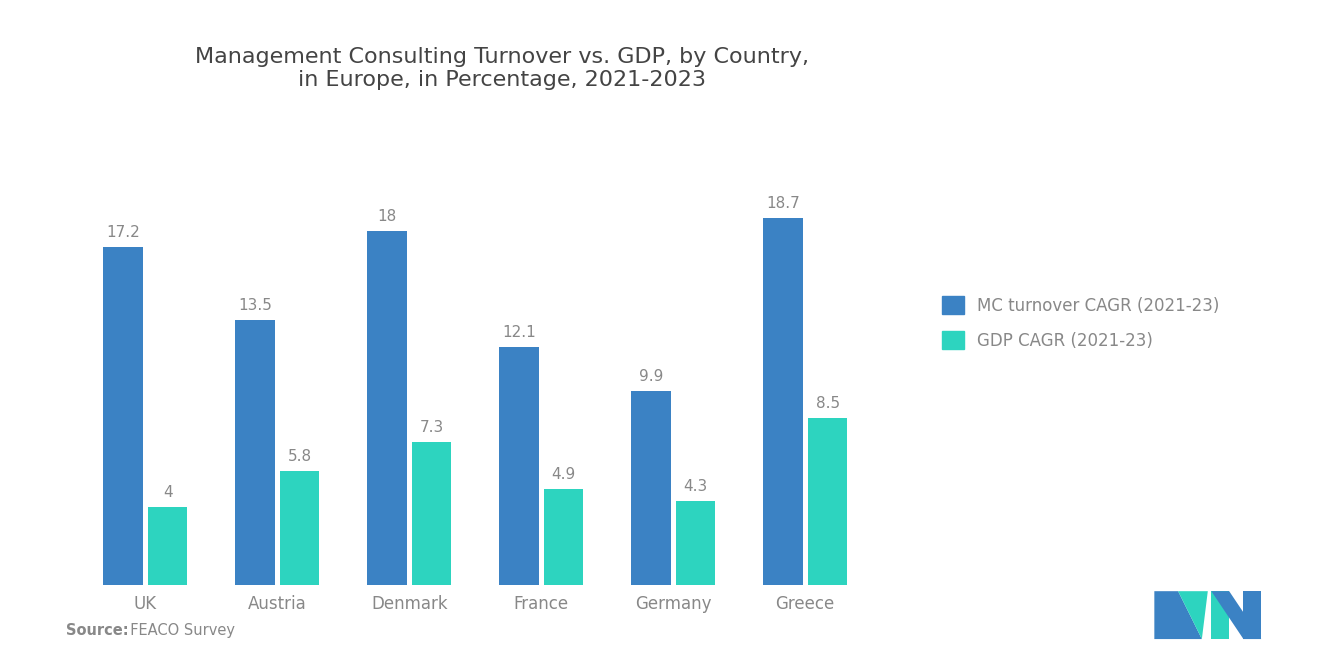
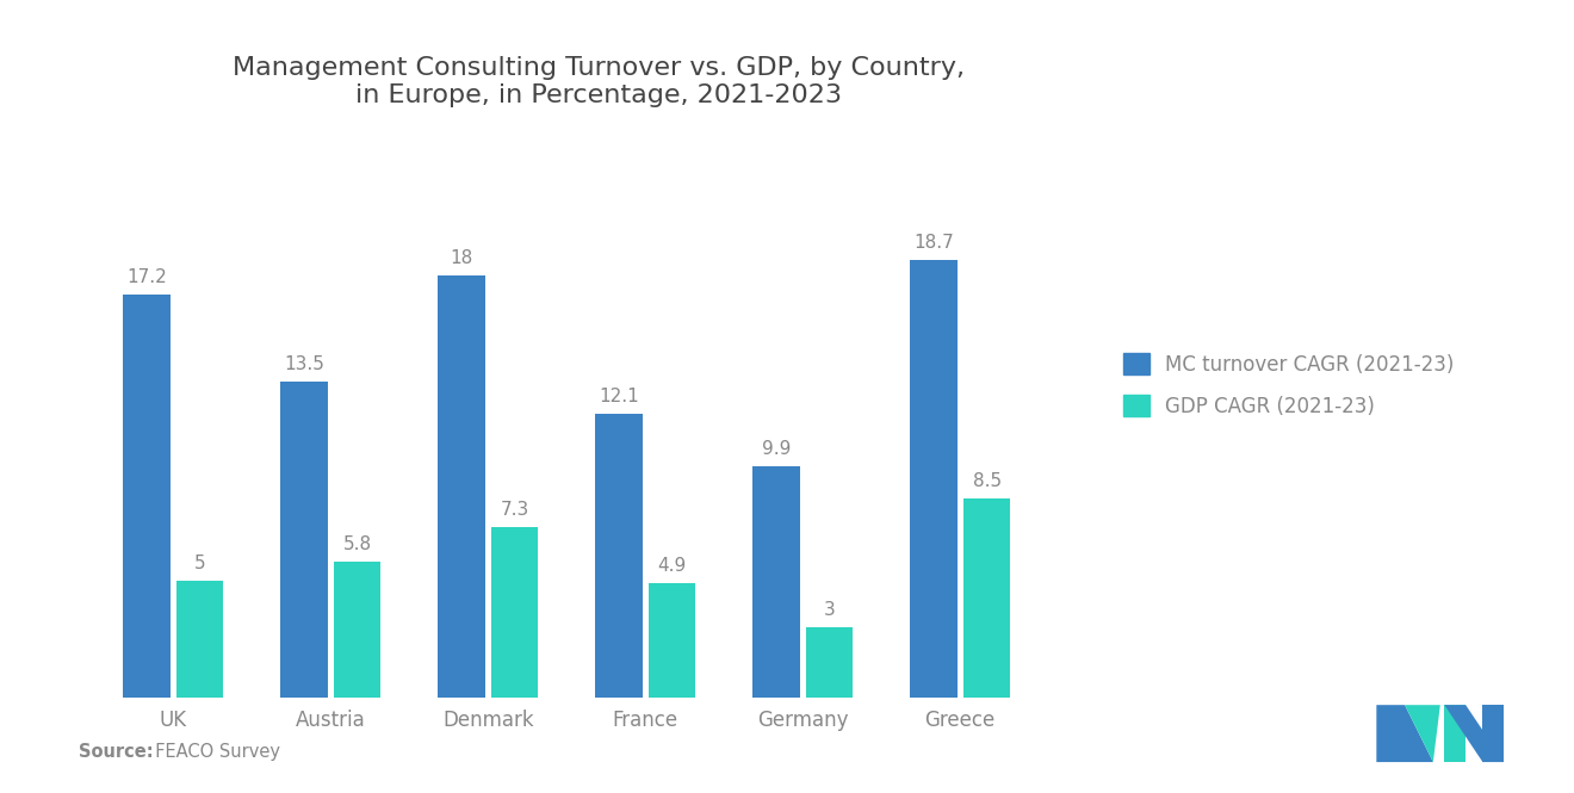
GDP CAGR (2021-23)/UK: 4 -> 5
GDP CAGR (2021-23)/Germany: 4.3 -> 3
